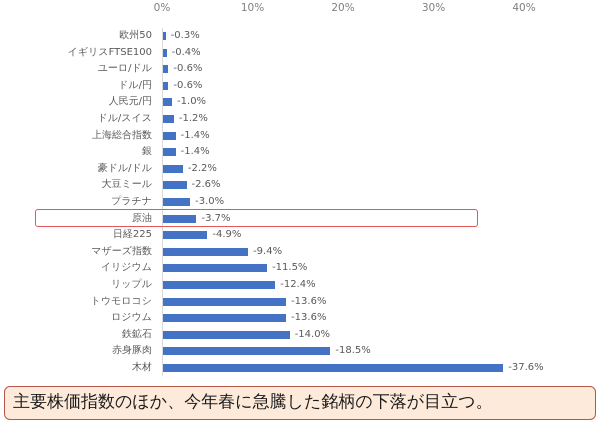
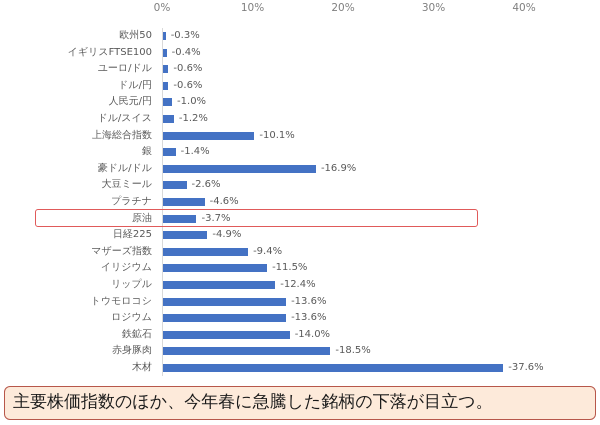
上海総合指数: -1.4% -> -10.1%
豪ドル/ドル: -2.2% -> -16.9%
プラチナ: -3.0% -> -4.6%
